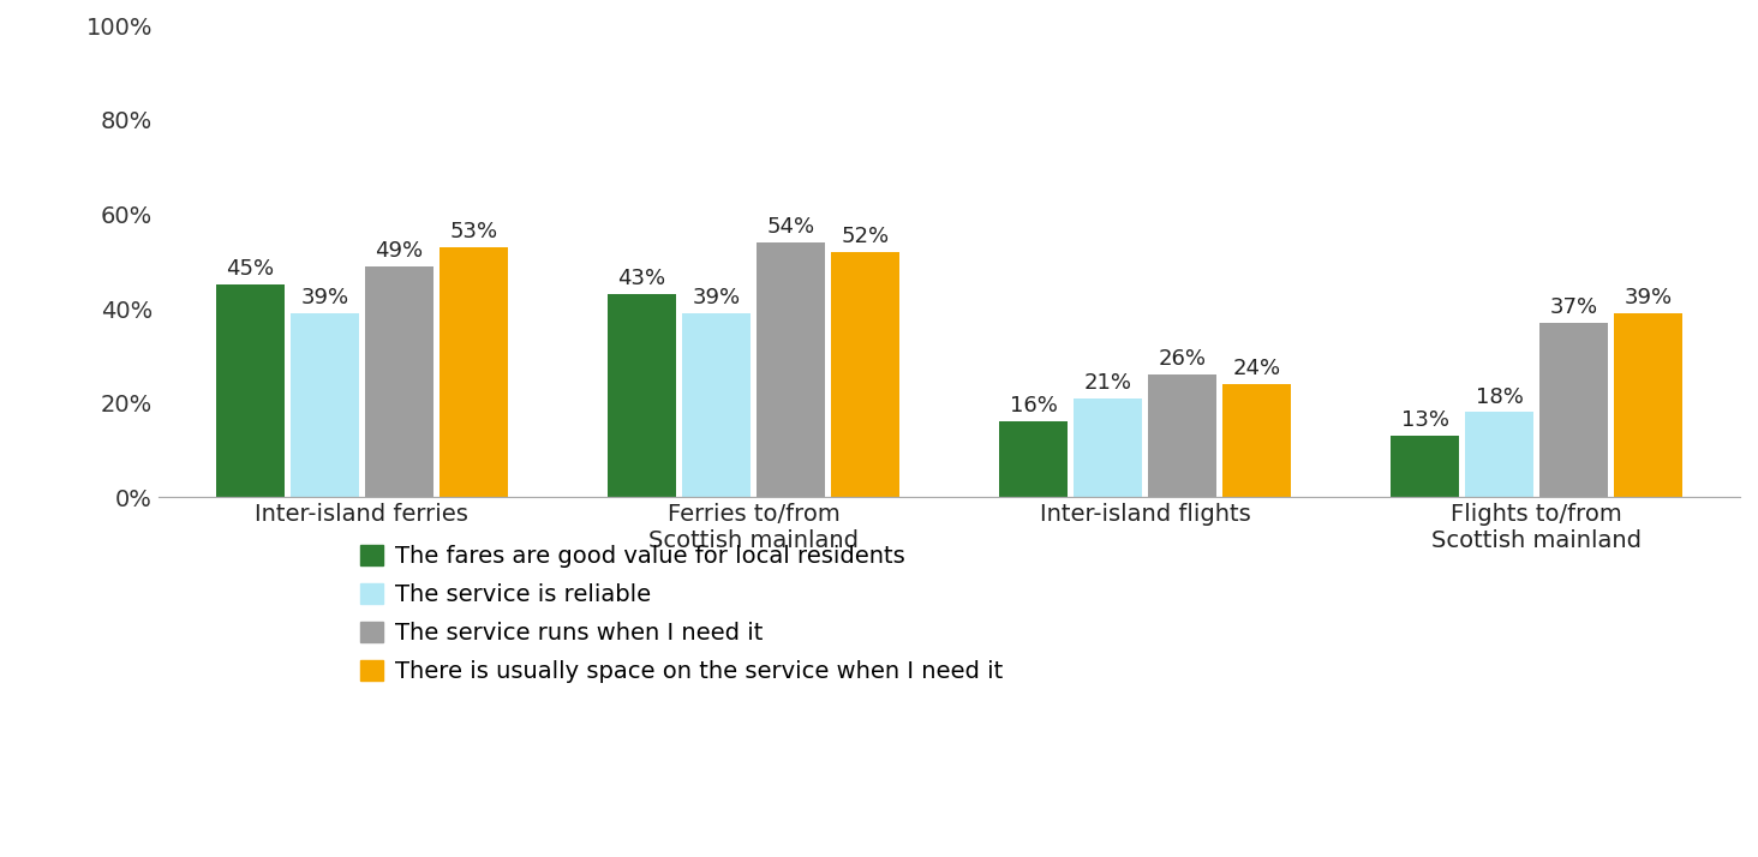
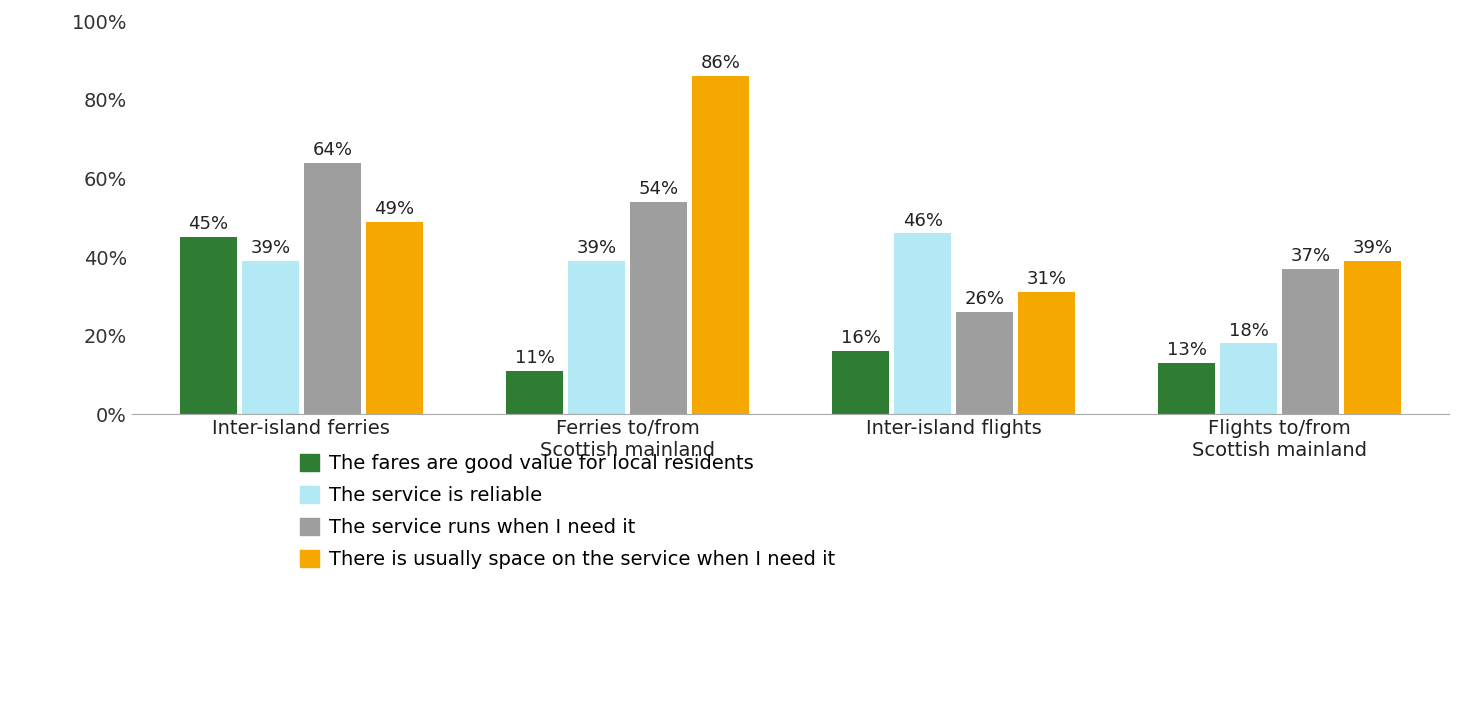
The service runs when I need it/Inter-island ferries: 49% -> 64%
There is usually space on the service when I need it/Inter-island ferries: 53% -> 49%
The fares are good value for local residents/Ferries to/from Scottish mainland: 43% -> 11%
There is usually space on the service when I need it/Ferries to/from Scottish mainland: 52% -> 86%
The service is reliable/Inter-island flights: 21% -> 46%
There is usually space on the service when I need it/Inter-island flights: 24% -> 31%
